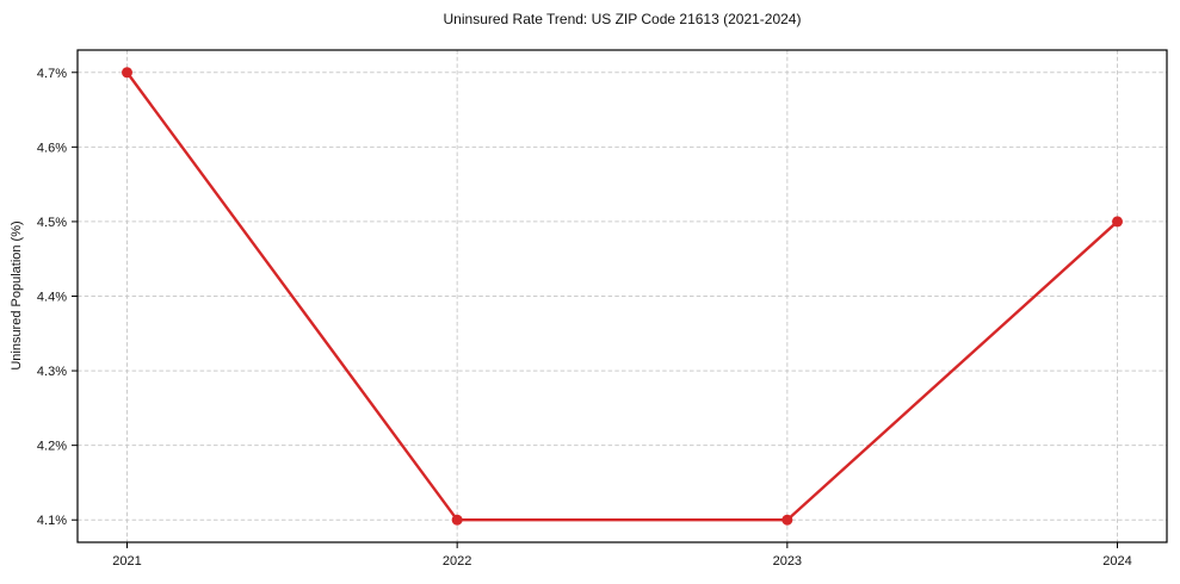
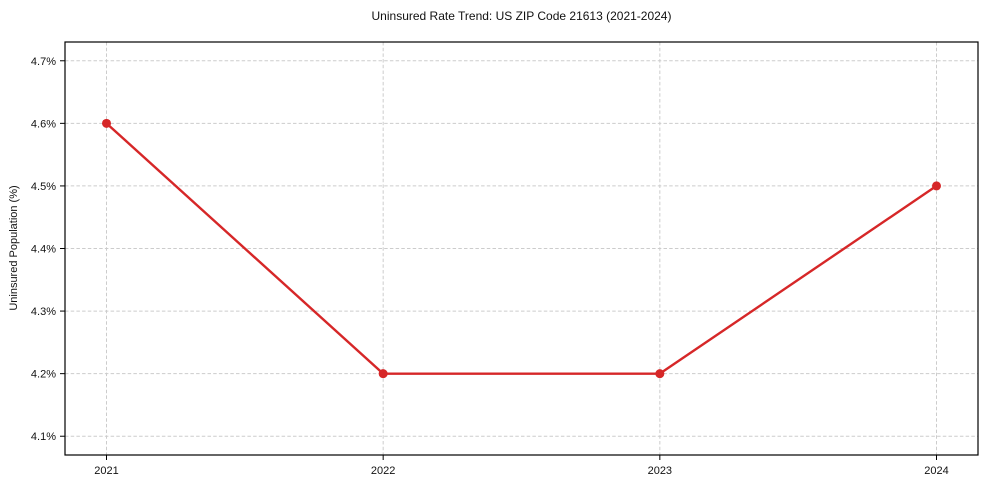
2021: 4.7% -> 4.6%
2022: 4.1% -> 4.2%
2023: 4.1% -> 4.2%
